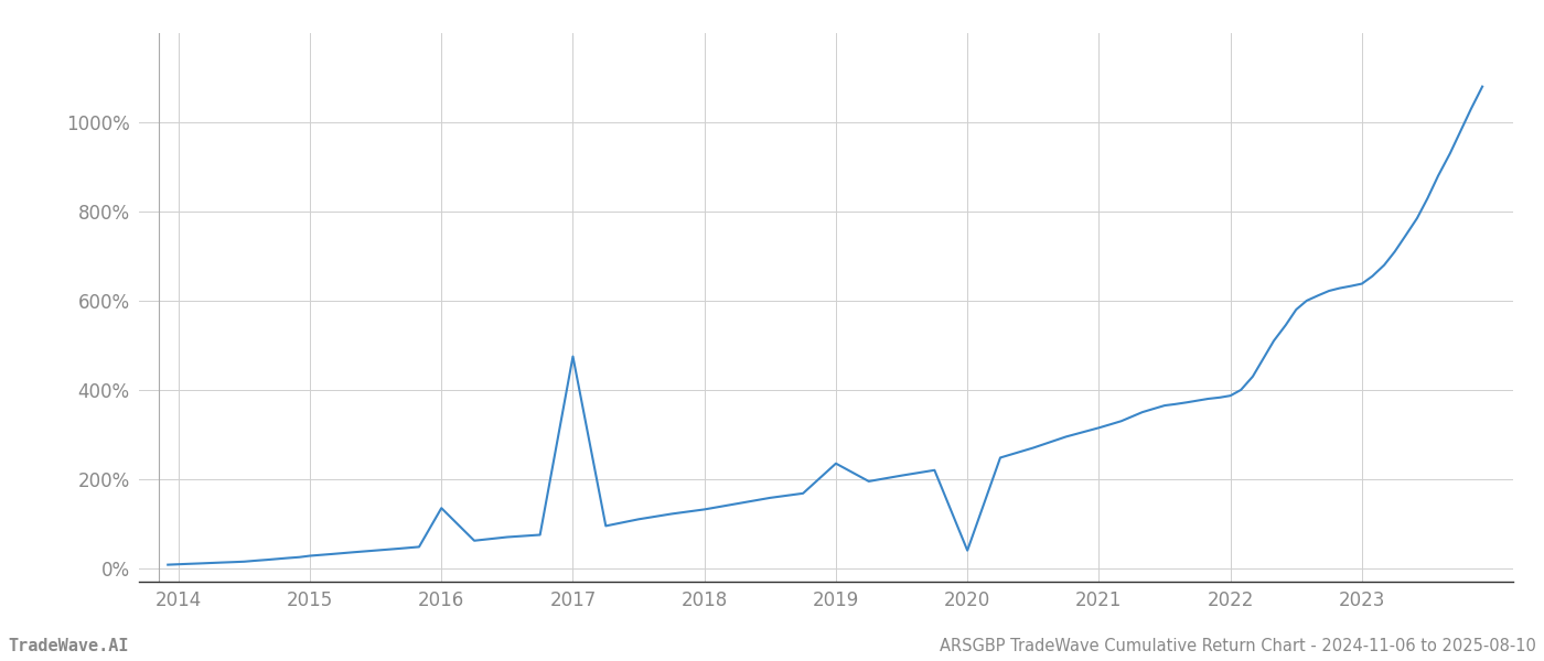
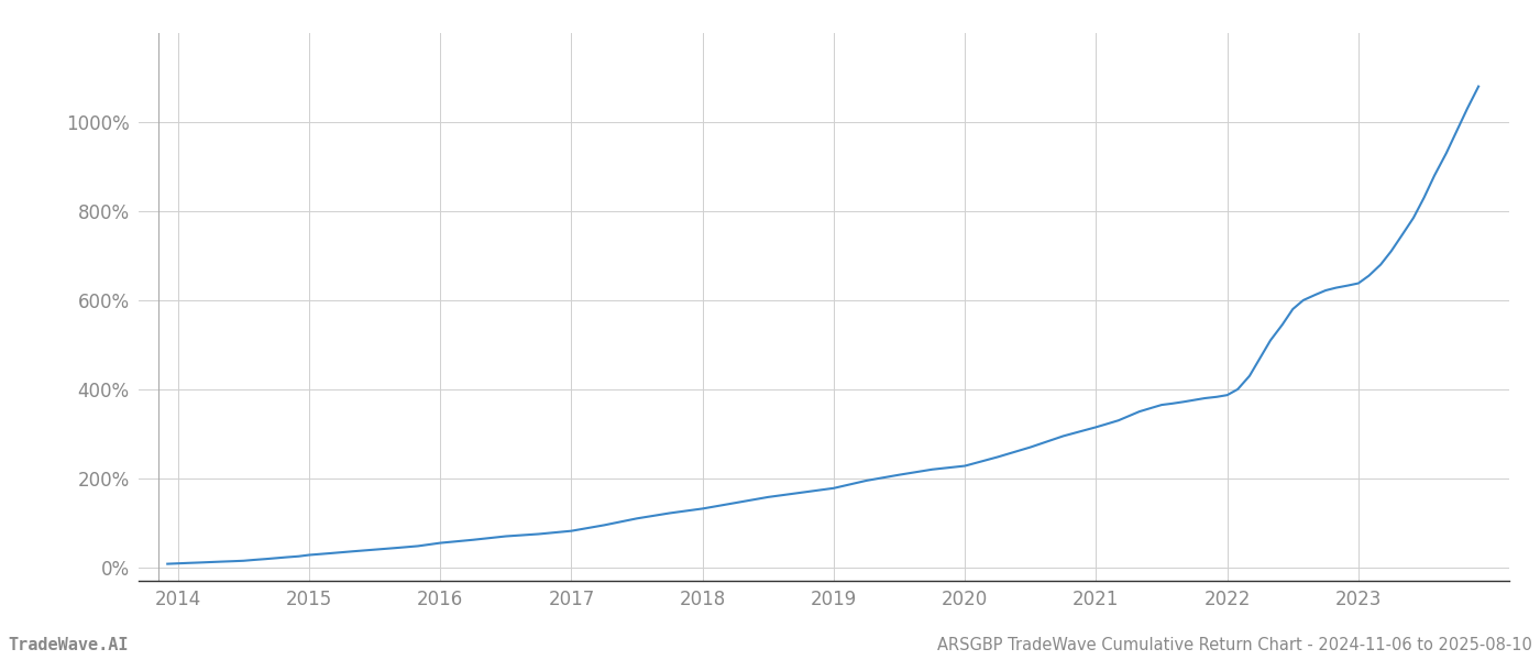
2016: 135% -> 55%
2017: 475% -> 82%
2019: 235% -> 178%
2020: 40% -> 228%
